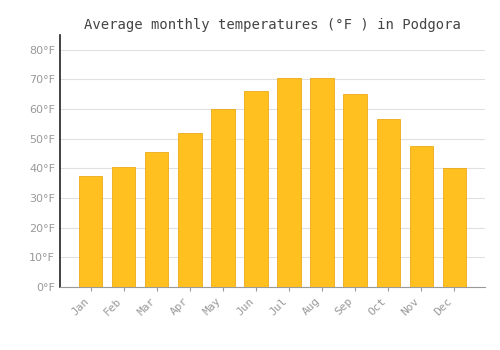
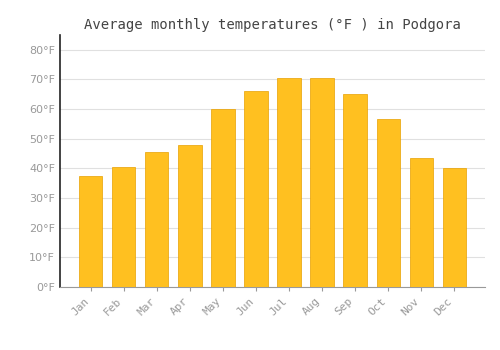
Apr: 52.0°F -> 48.0°F
Nov: 47.5°F -> 43.5°F
